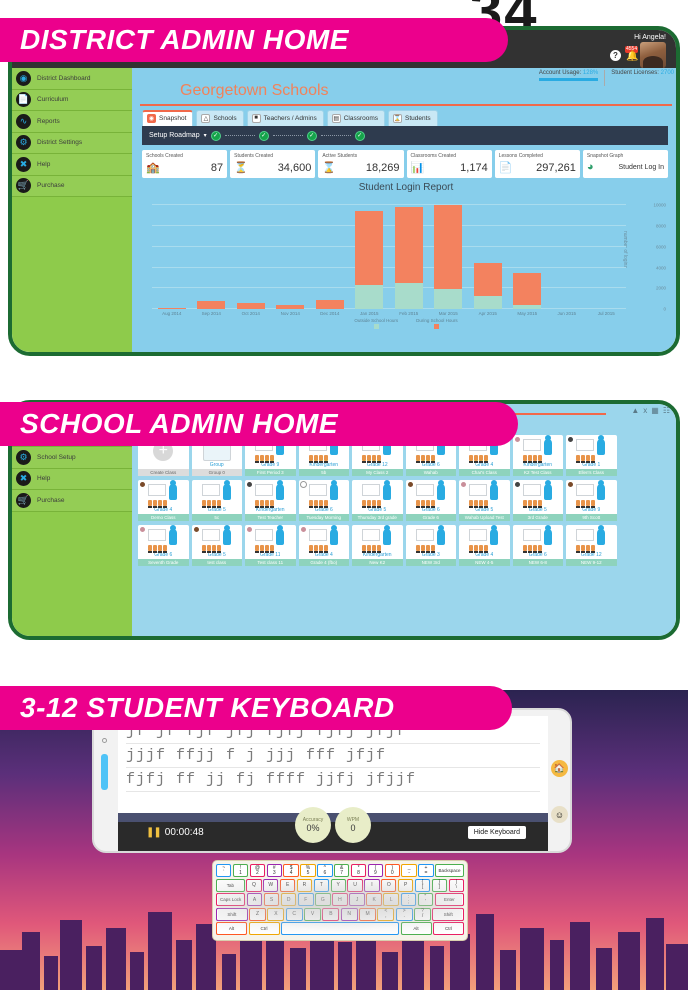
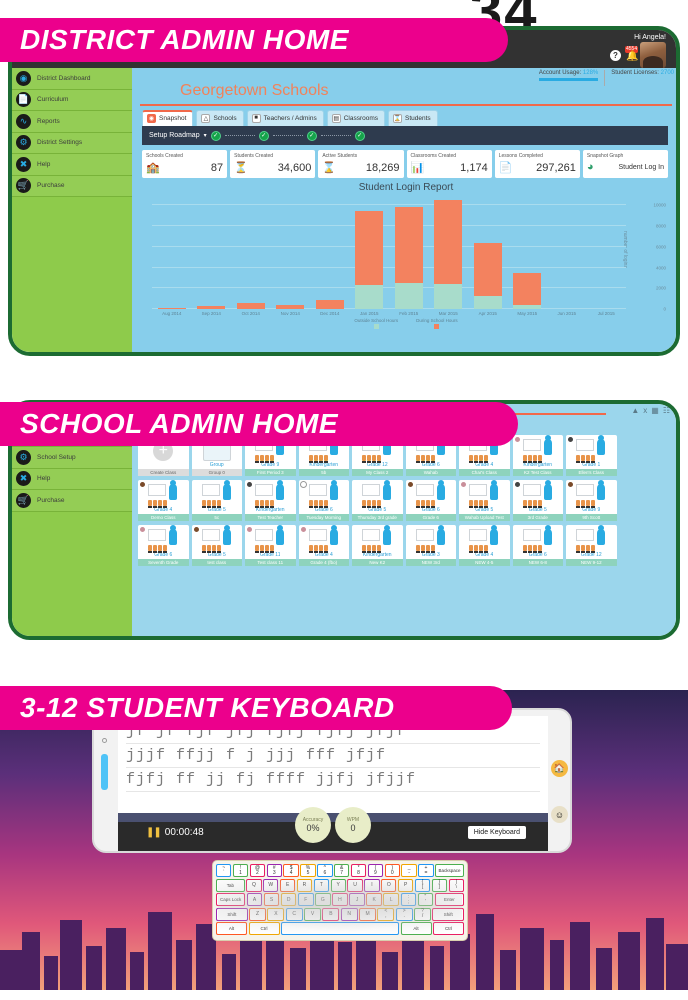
During School Hours/Sep 2014: 800 -> 300
Outside School Hours/Mar 2015: 1900 -> 2400
During School Hours/Apr 2015: 3200 -> 5100
